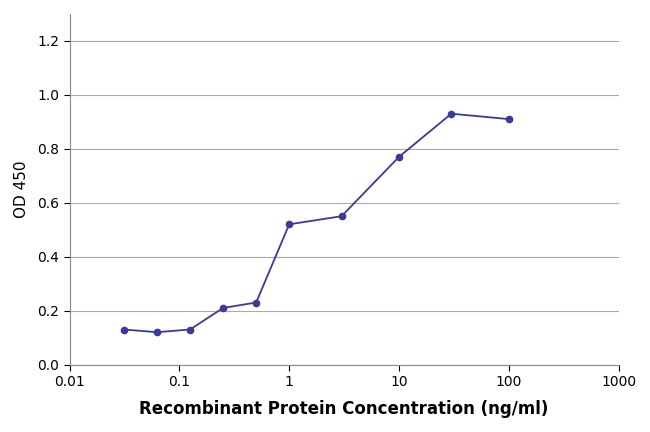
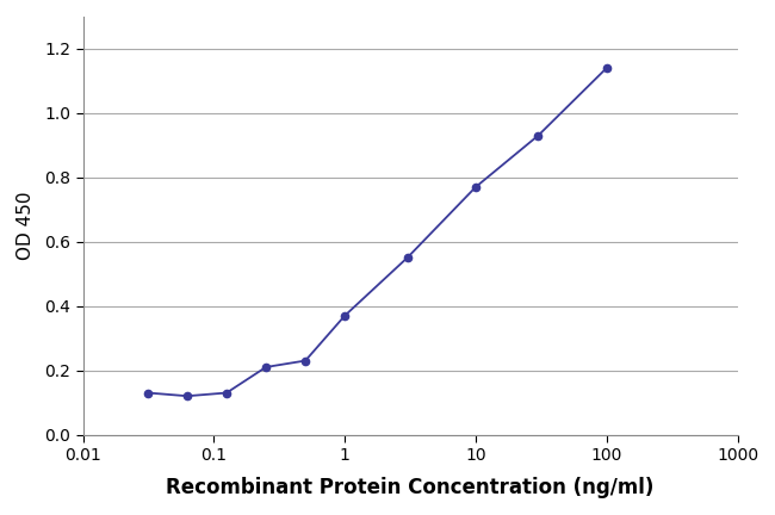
1: 0.52 -> 0.37
100: 0.91 -> 1.14
